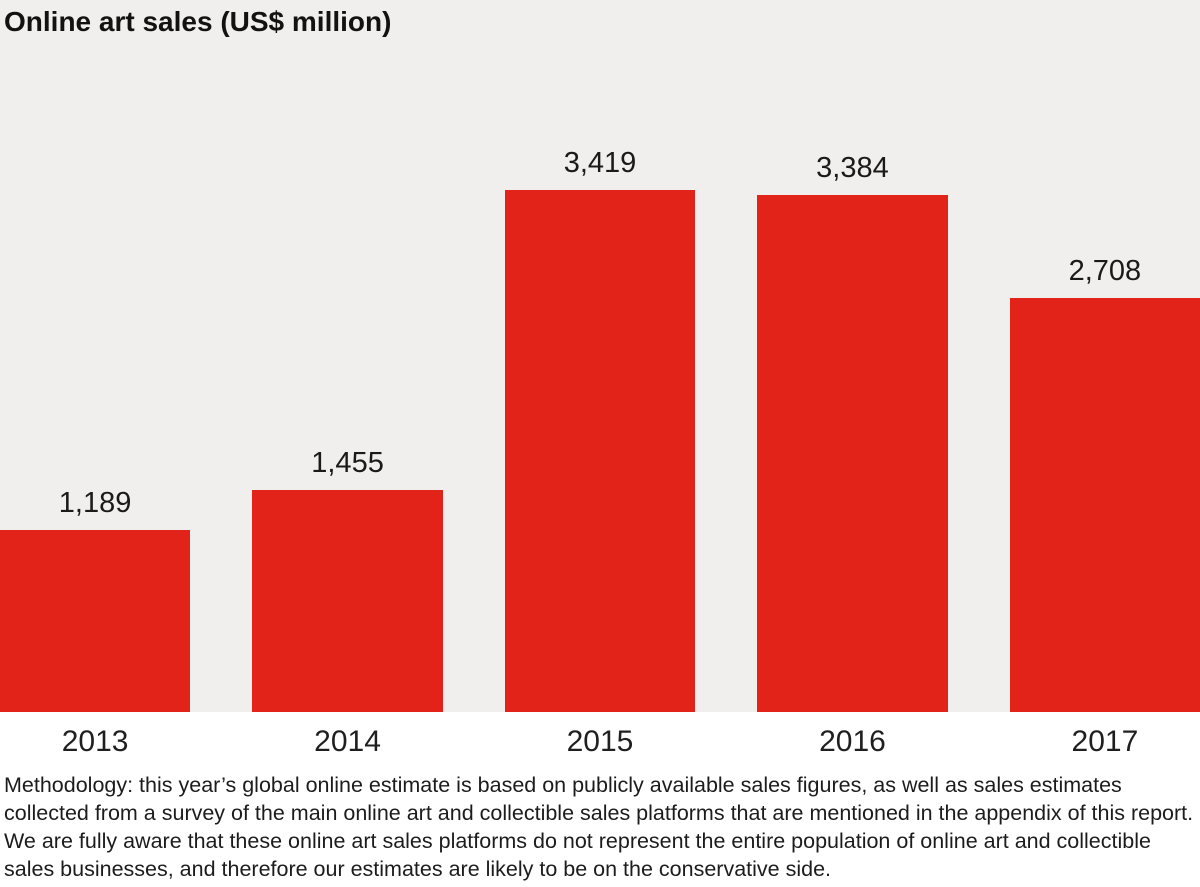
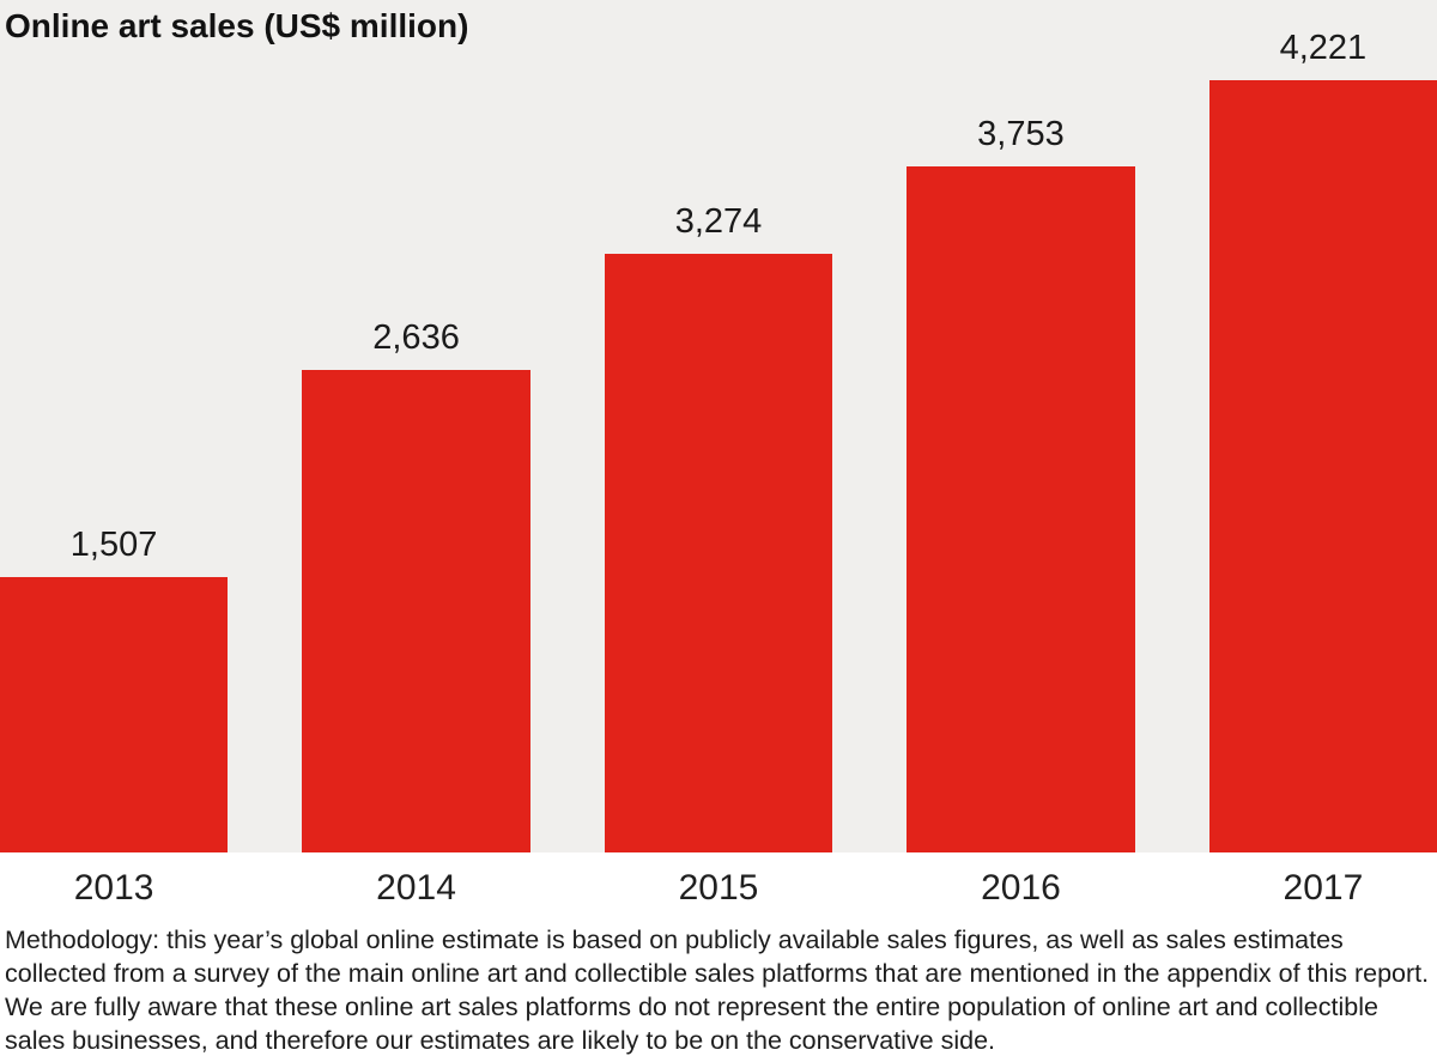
2013: 1,189 -> 1,507
2014: 1,455 -> 2,636
2015: 3,419 -> 3,274
2016: 3,384 -> 3,753
2017: 2,708 -> 4,221
